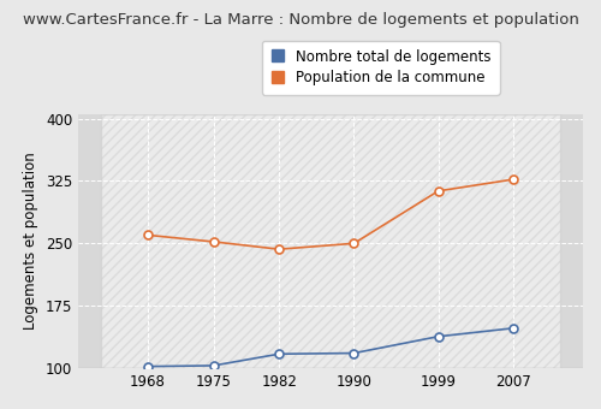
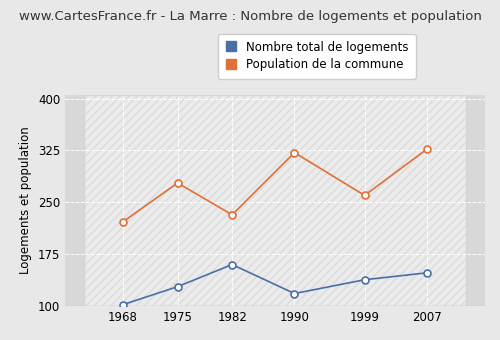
Population de la commune/1968: 260 -> 222
Nombre total de logements/1975: 103 -> 128
Population de la commune/1975: 252 -> 278
Nombre total de logements/1982: 117 -> 160
Population de la commune/1982: 243 -> 232
Population de la commune/1990: 250 -> 322
Population de la commune/1999: 313 -> 260
